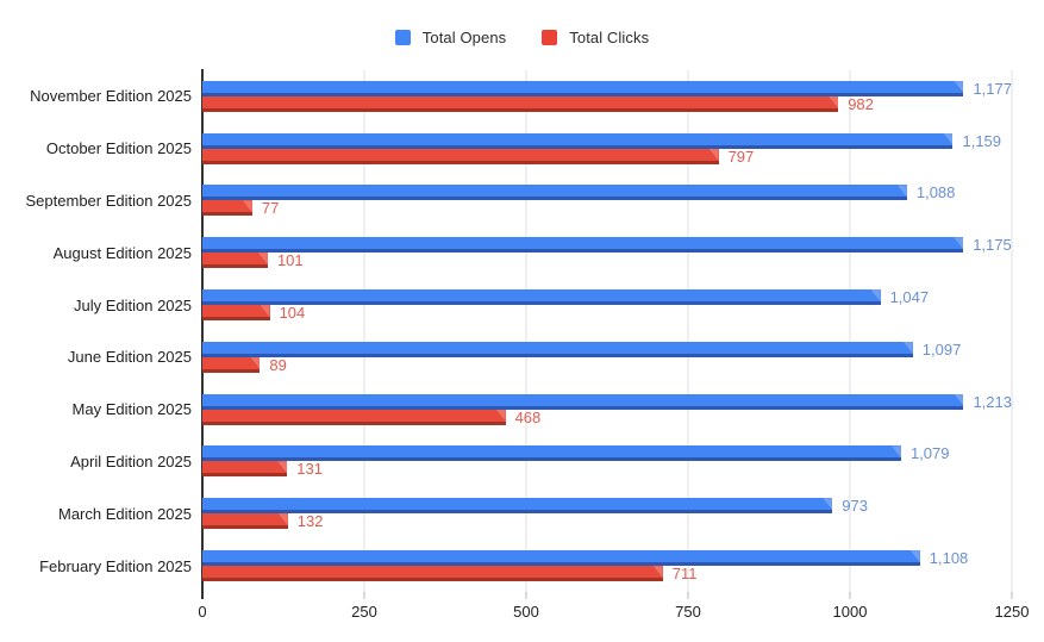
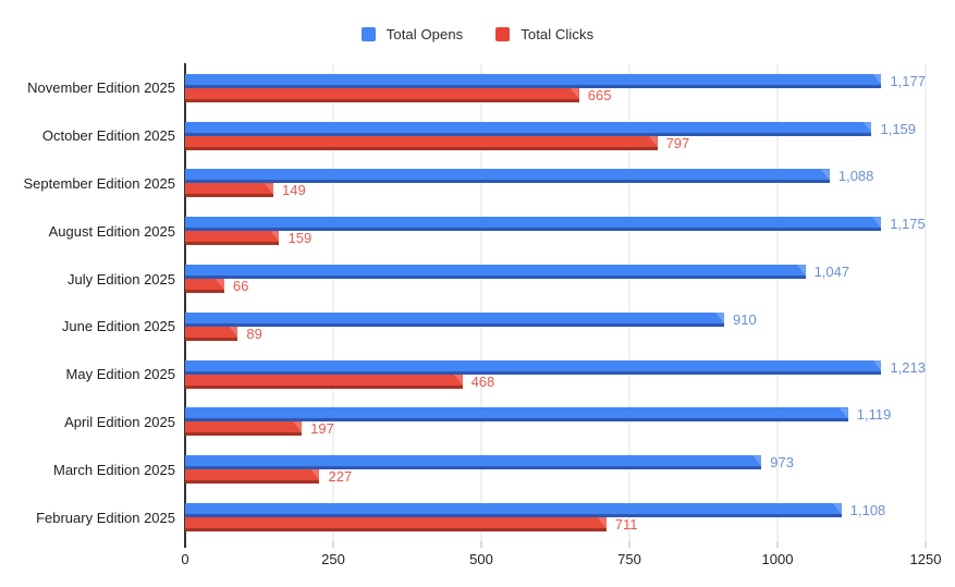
Total Clicks/November Edition 2025: 982 -> 665
Total Clicks/September Edition 2025: 77 -> 149
Total Clicks/August Edition 2025: 101 -> 159
Total Clicks/July Edition 2025: 104 -> 66
Total Opens/June Edition 2025: 1,097 -> 910
Total Opens/April Edition 2025: 1,079 -> 1,119
Total Clicks/April Edition 2025: 131 -> 197
Total Clicks/March Edition 2025: 132 -> 227
